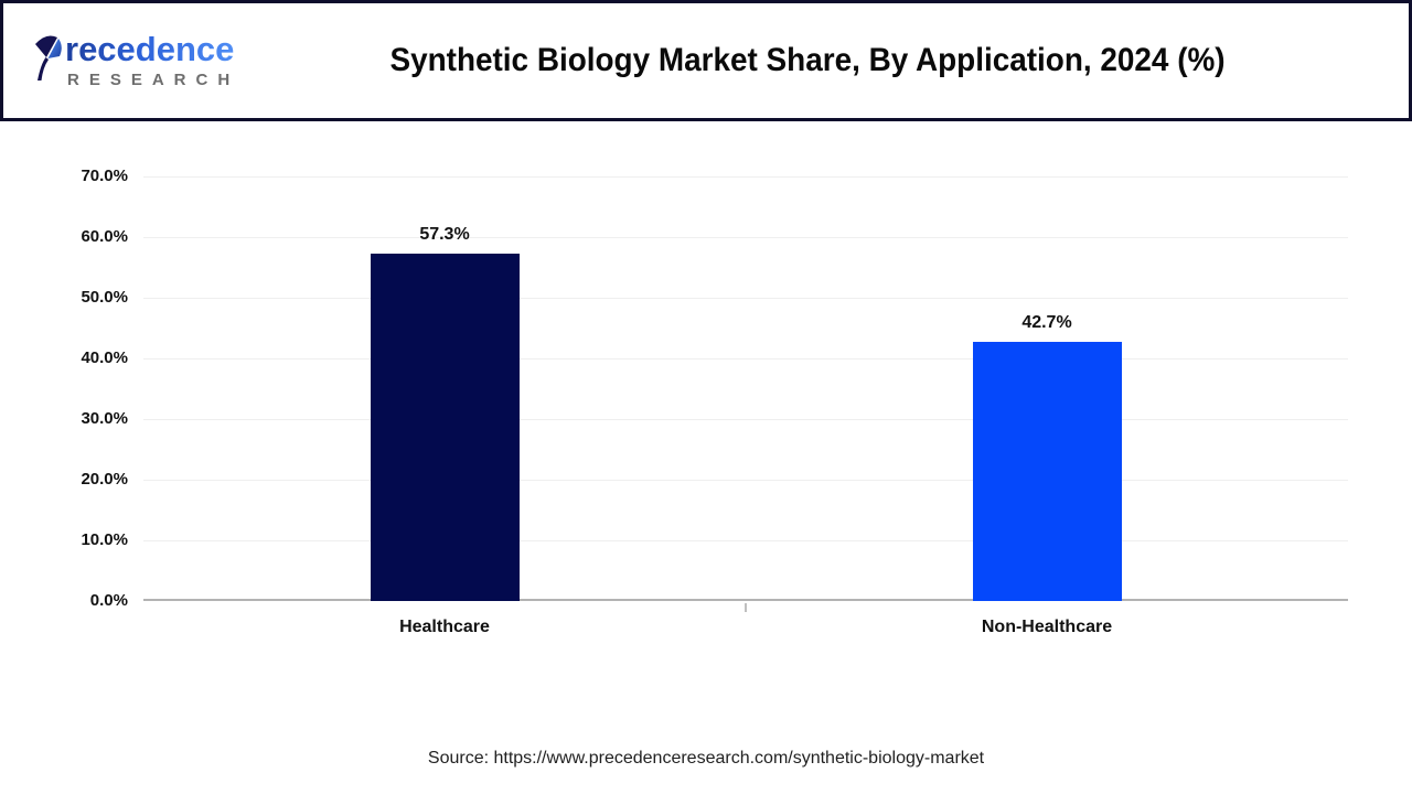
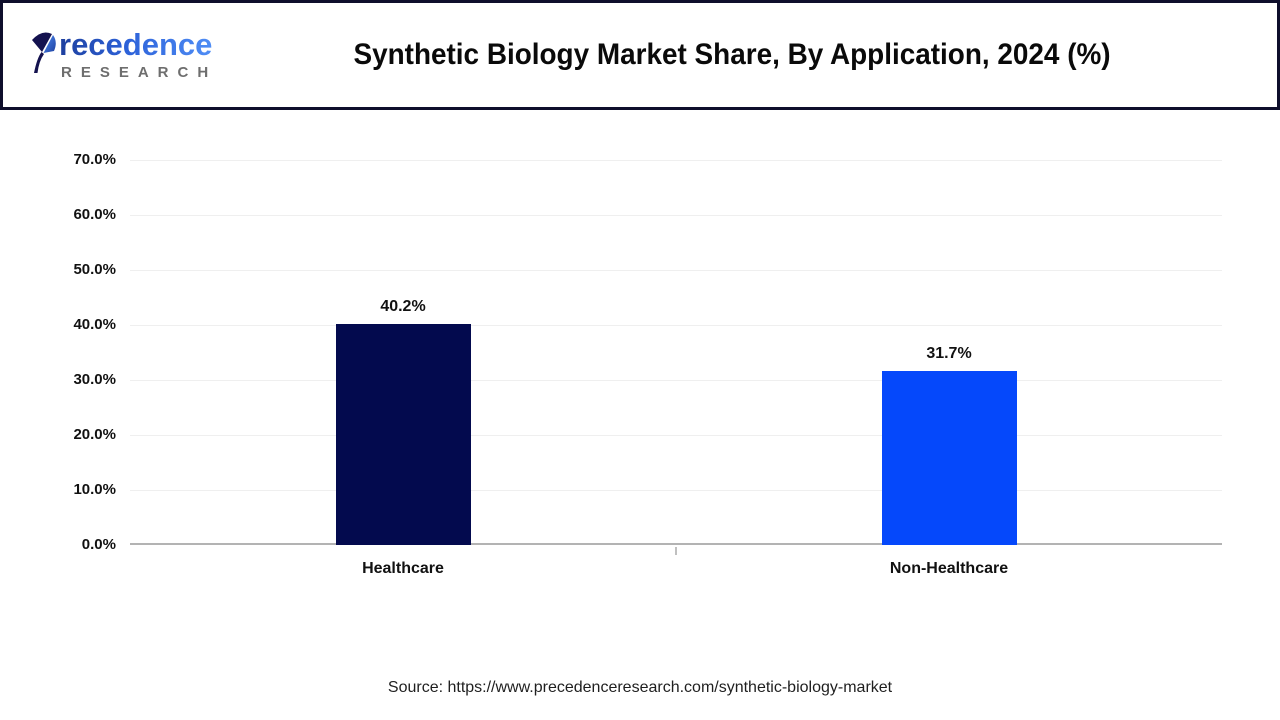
Healthcare: 57.3% -> 40.2%
Non-Healthcare: 42.7% -> 31.7%
